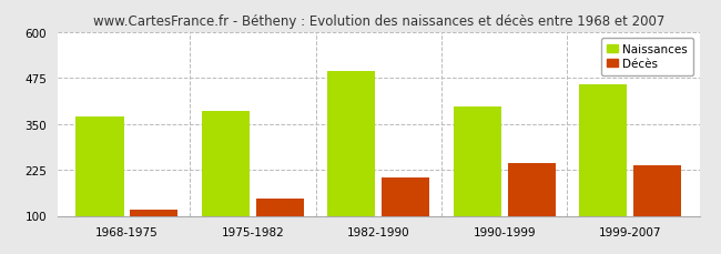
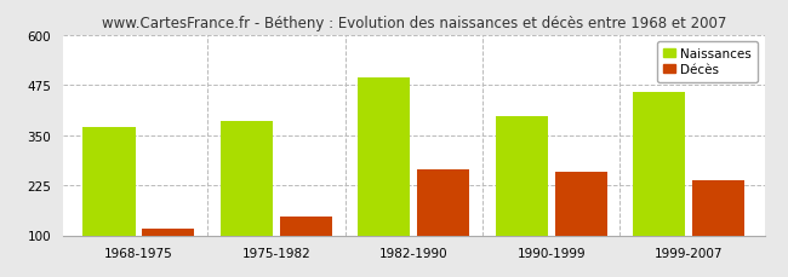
Décès/1982-1990: 205 -> 265
Décès/1990-1999: 243 -> 260
